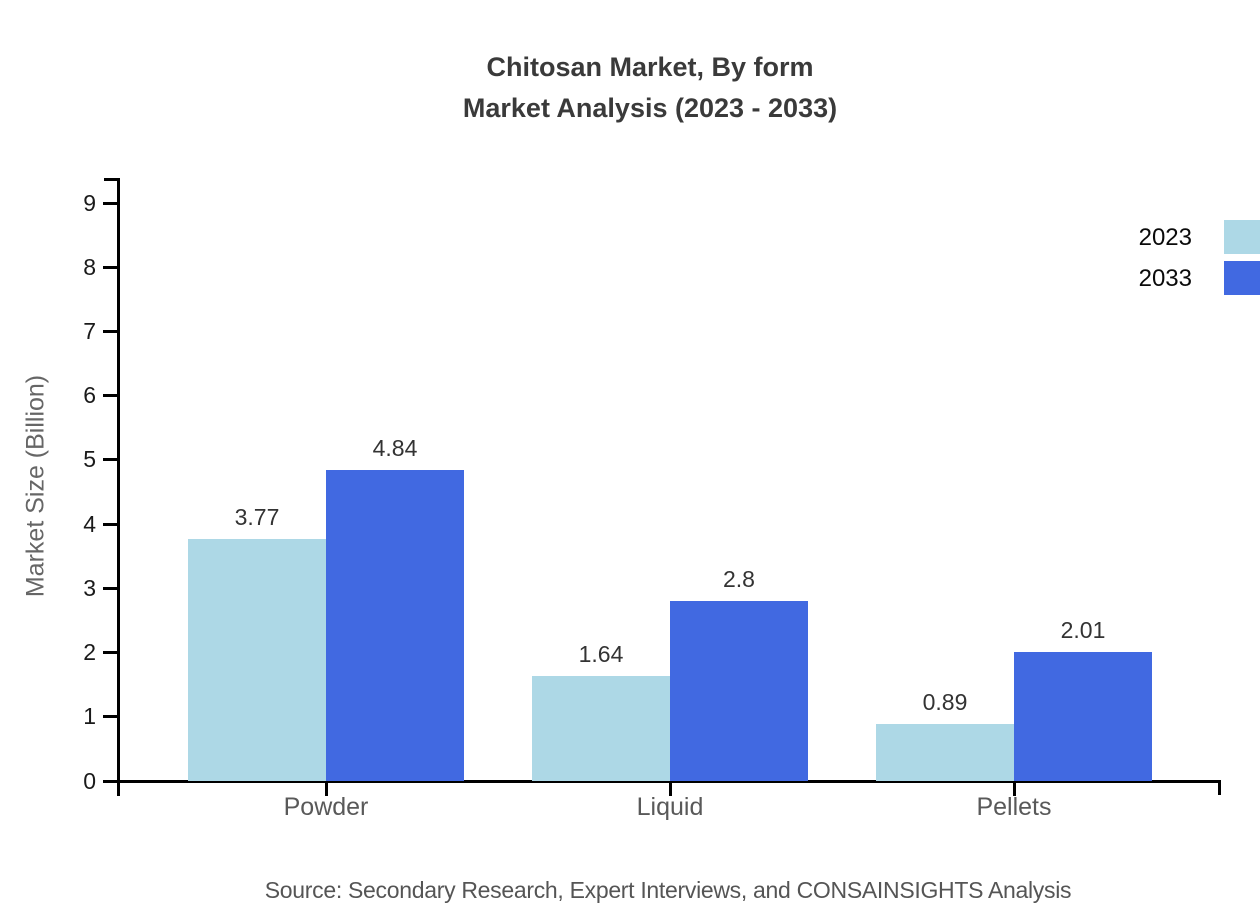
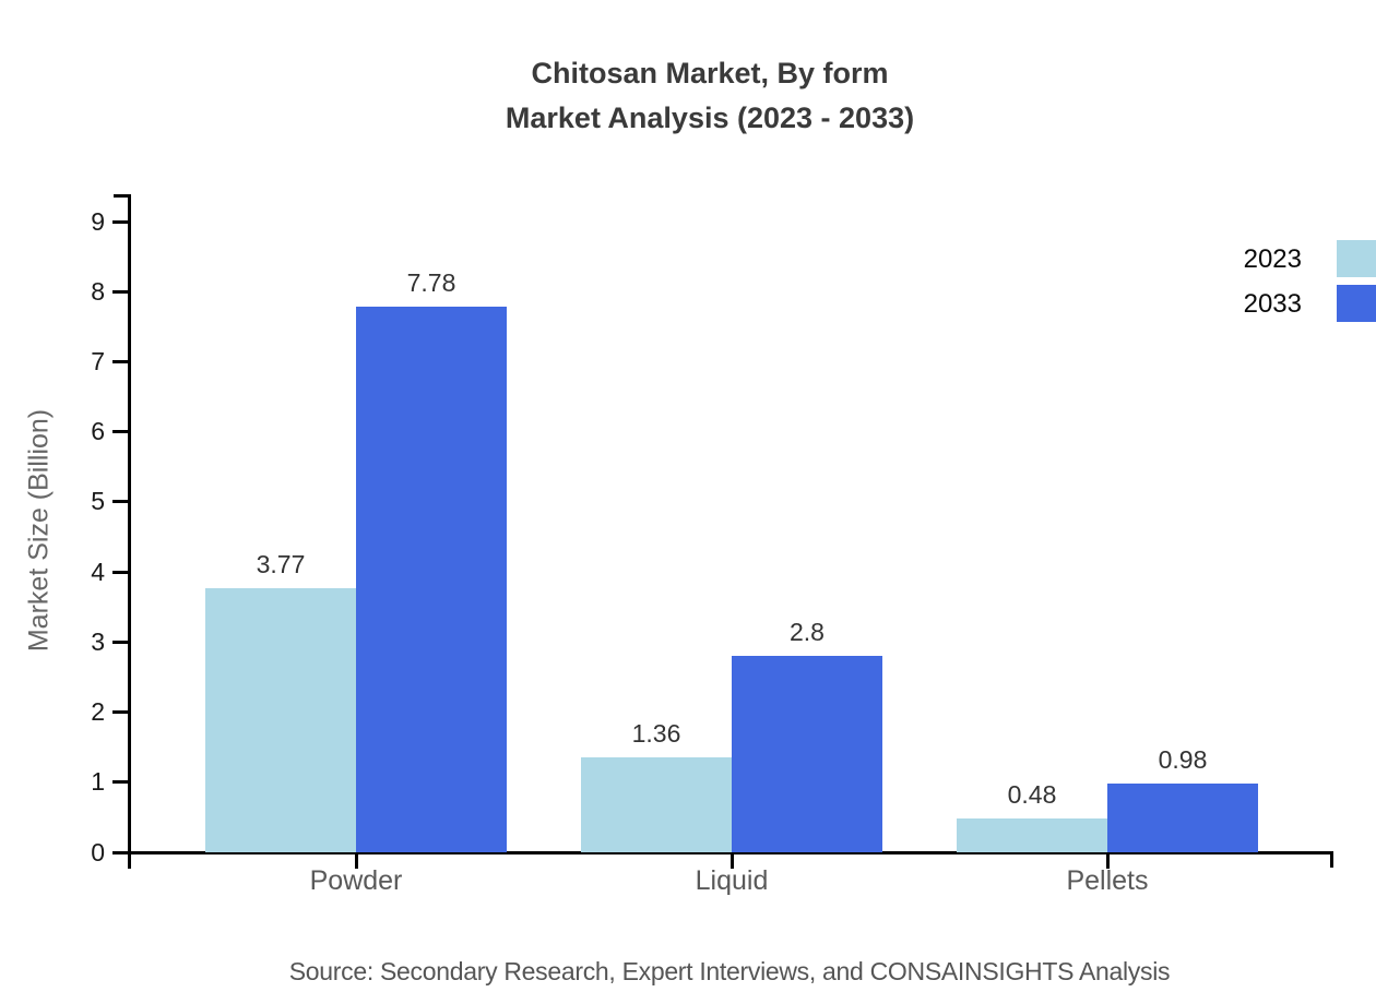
2033/Powder: 4.84 -> 7.78
2023/Liquid: 1.64 -> 1.36
2023/Pellets: 0.89 -> 0.48
2033/Pellets: 2.01 -> 0.98
